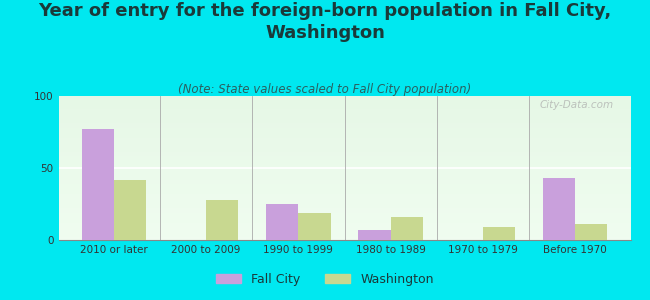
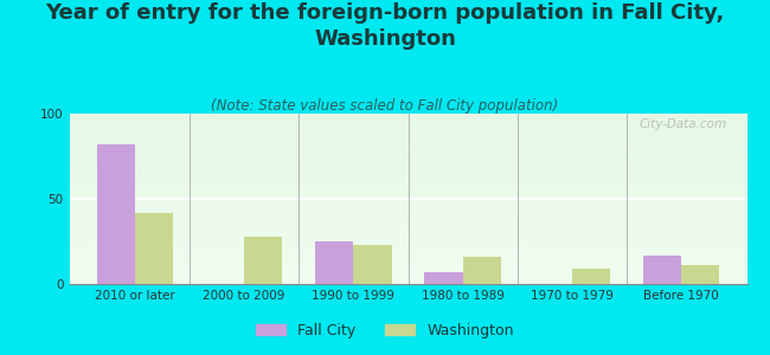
Fall City/2010 or later: 77 -> 82
Washington/1990 to 1999: 19 -> 23
Fall City/Before 1970: 43 -> 17
